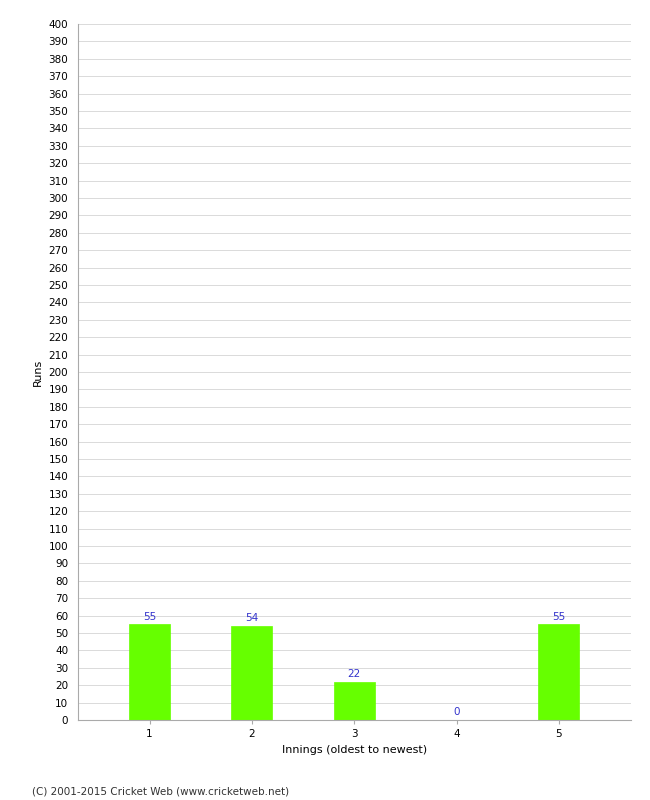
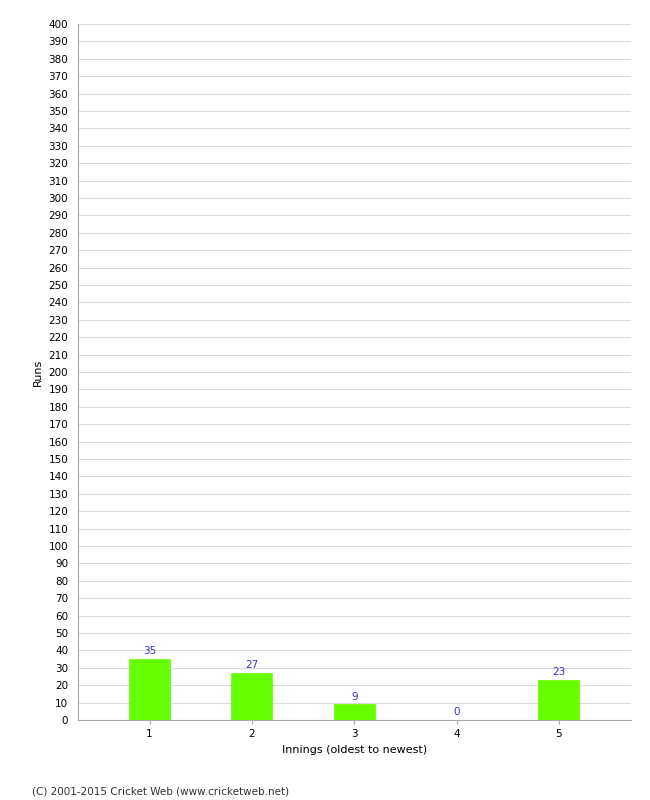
1: 55 -> 35
2: 54 -> 27
3: 22 -> 9
5: 55 -> 23
